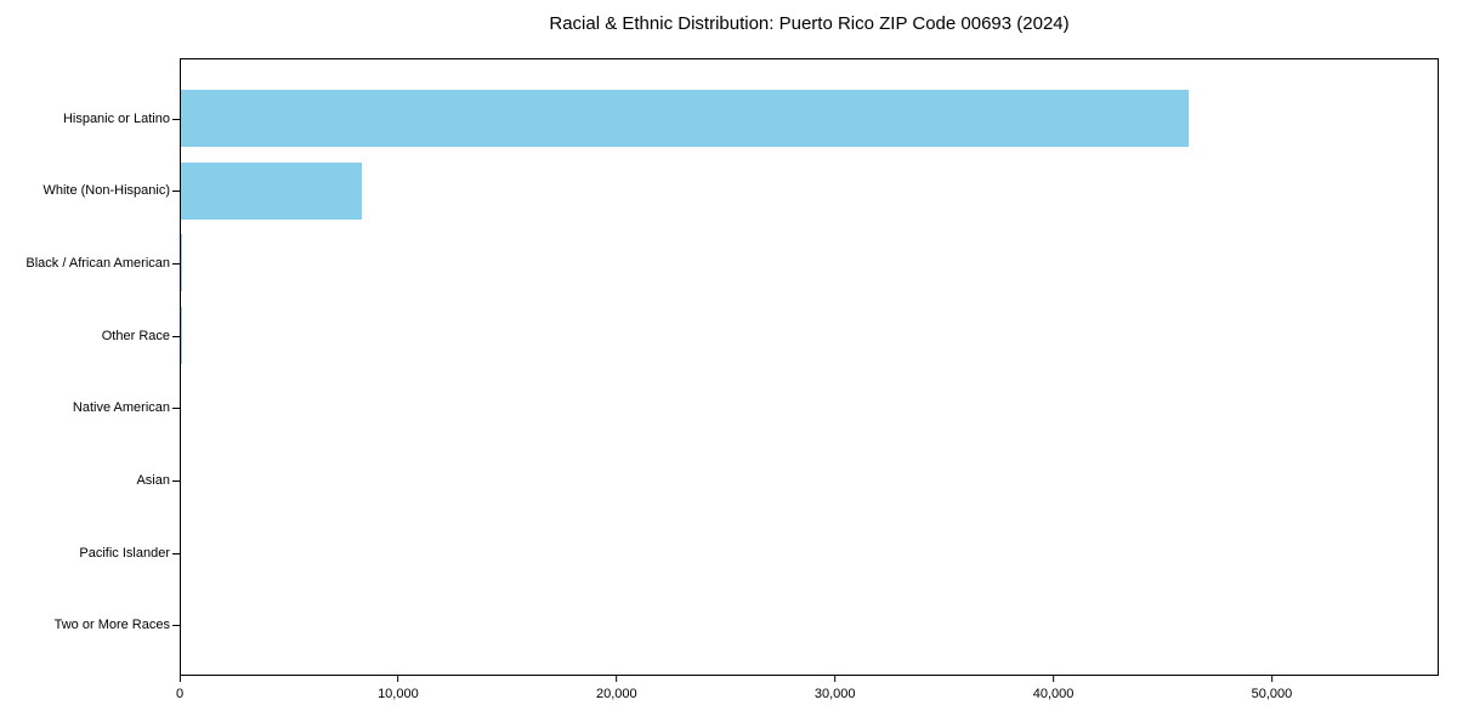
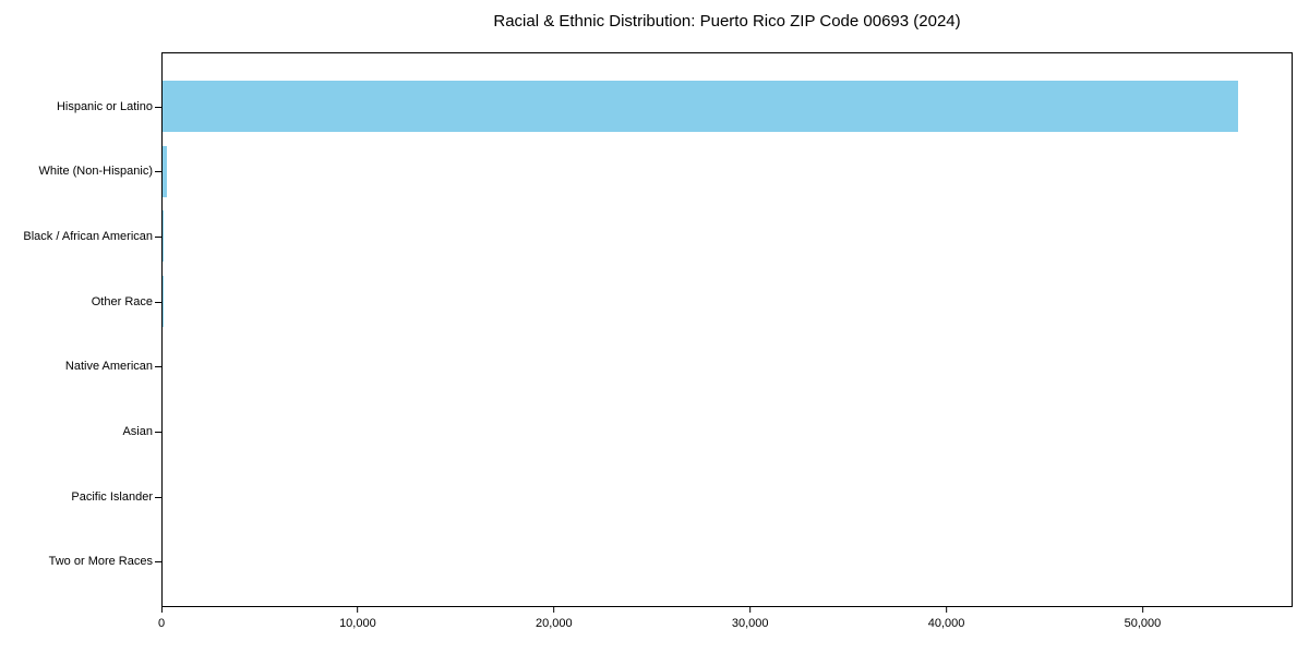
Hispanic or Latino: 46200 -> 54900
White (Non-Hispanic): 8300 -> 200
